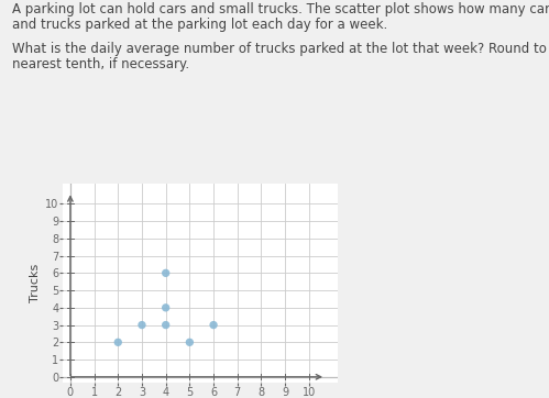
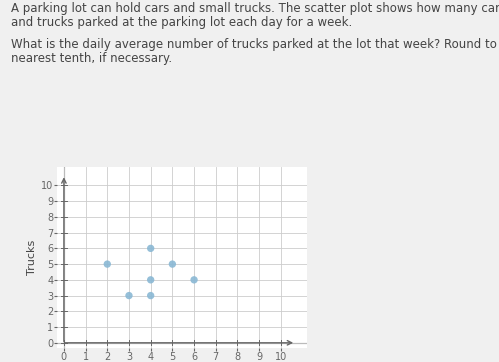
2: 2 -> 5
5: 2 -> 5
6: 3 -> 4
